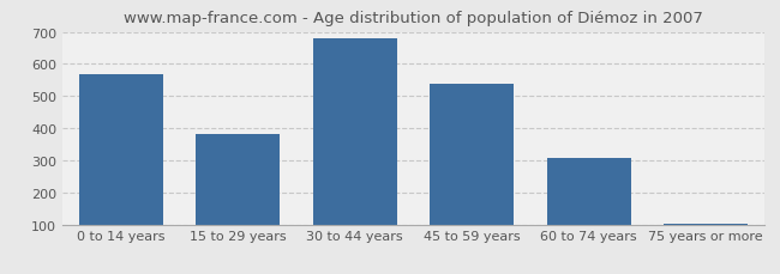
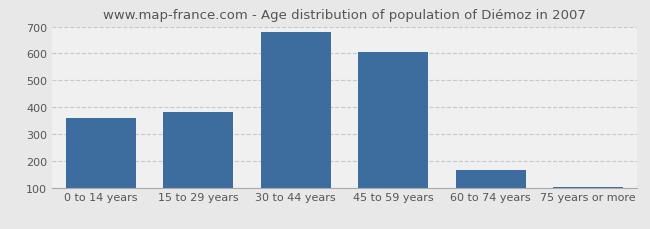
0 to 14 years: 567 -> 360
45 to 59 years: 537 -> 605
60 to 74 years: 307 -> 165
